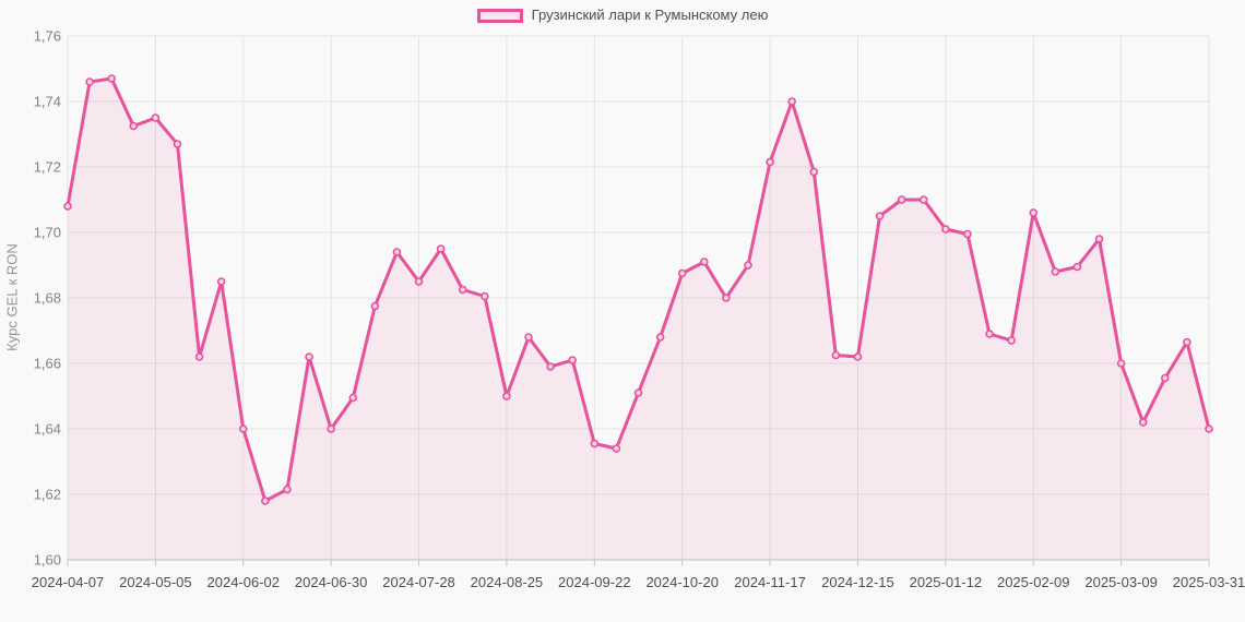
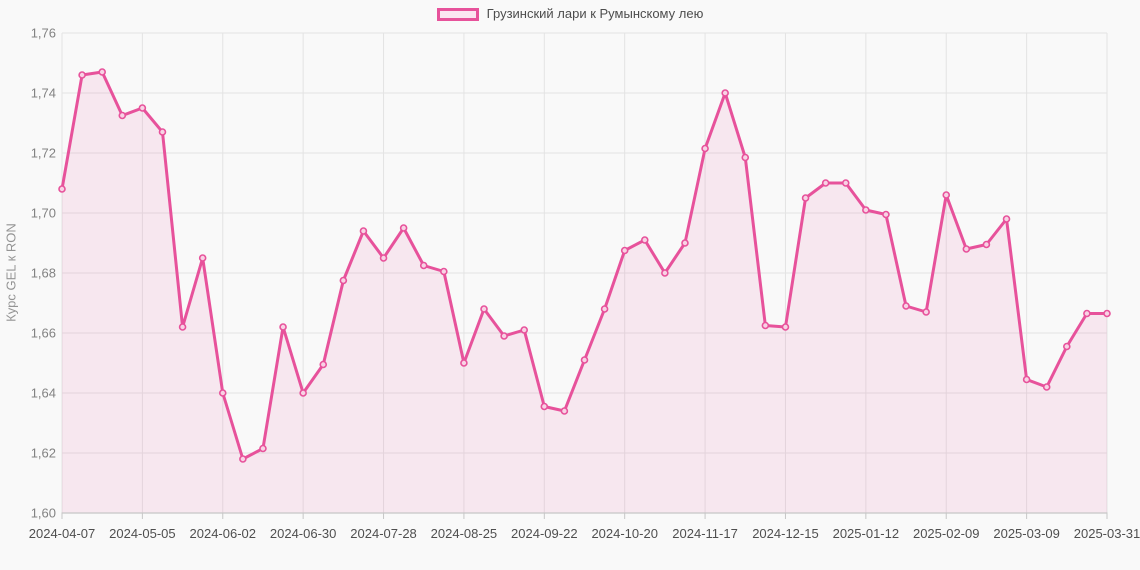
2025-03-09: 1,66 -> 1,64
2025-03-31: 1,64 -> 1,67
